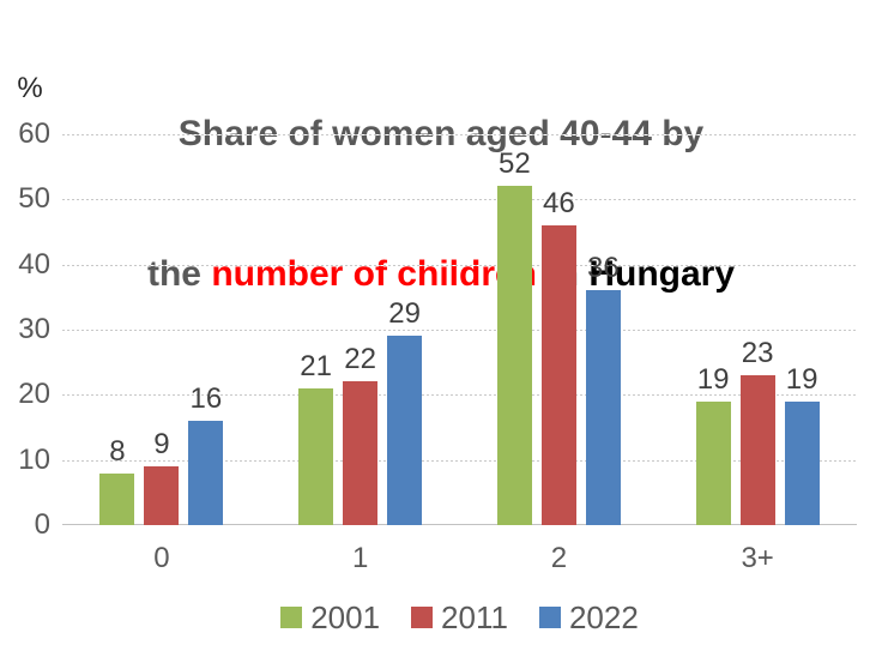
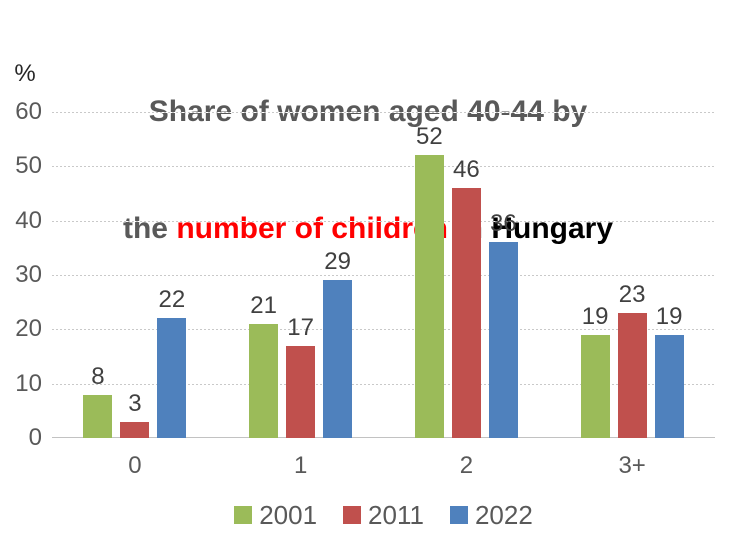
2011/0: 9 -> 3
2022/0: 16 -> 22
2011/1: 22 -> 17
